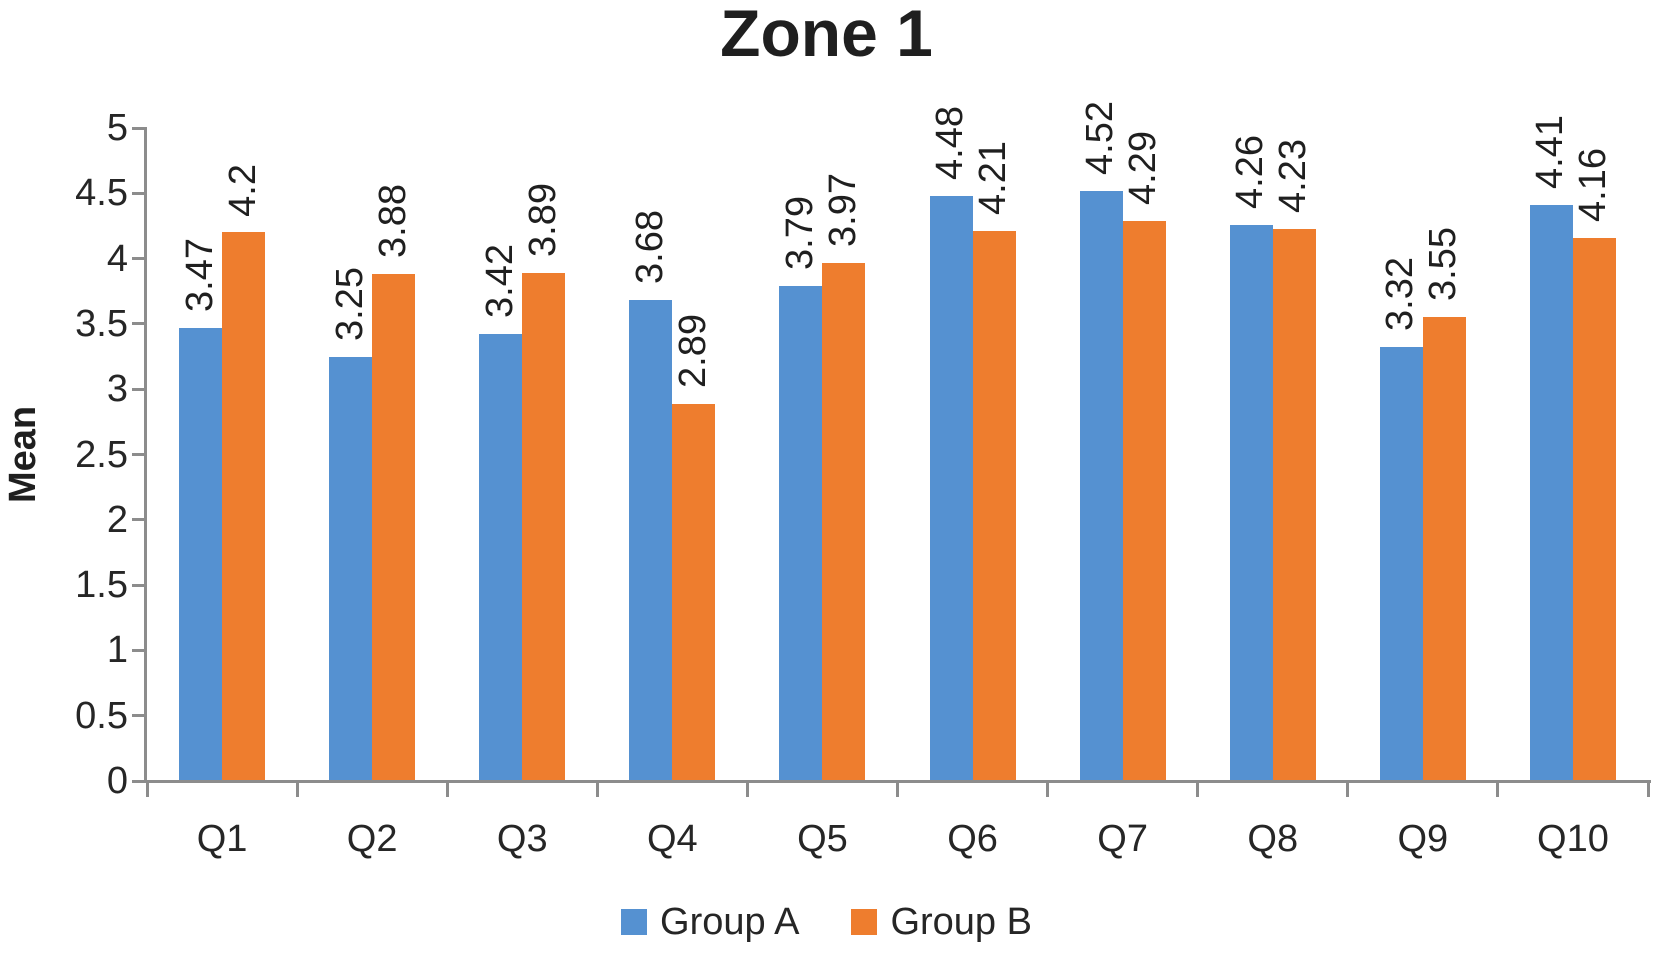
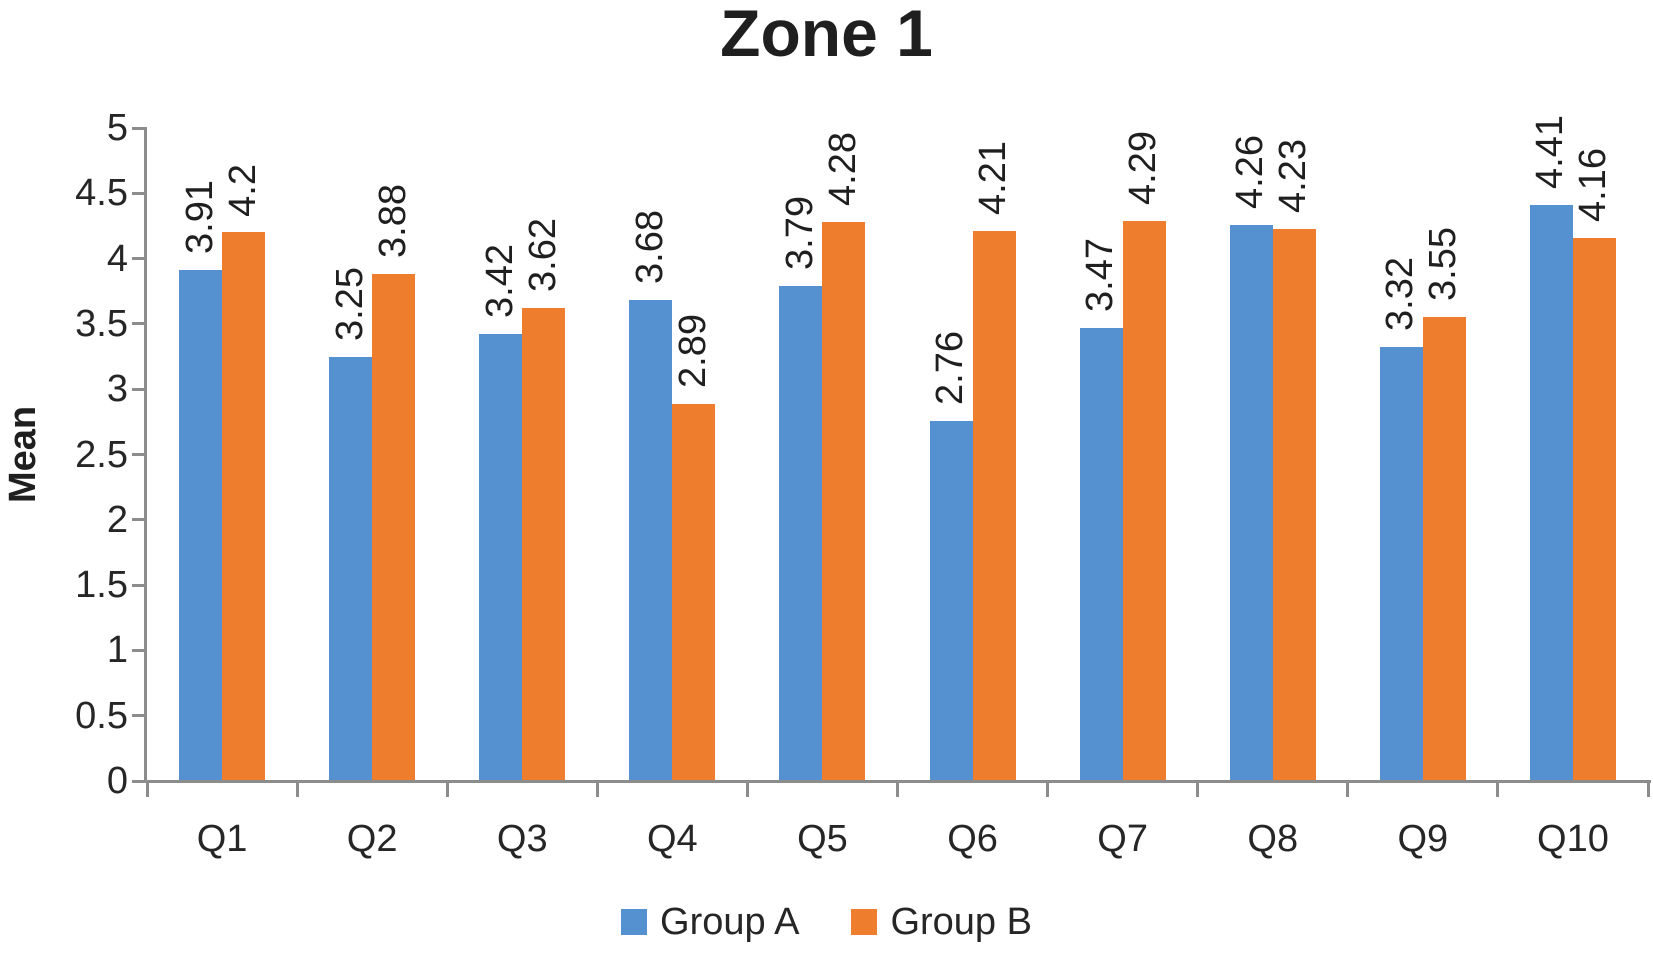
Group A/Q1: 3.47 -> 3.91
Group B/Q3: 3.89 -> 3.62
Group B/Q5: 3.97 -> 4.28
Group A/Q6: 4.48 -> 2.76
Group A/Q7: 4.52 -> 3.47
